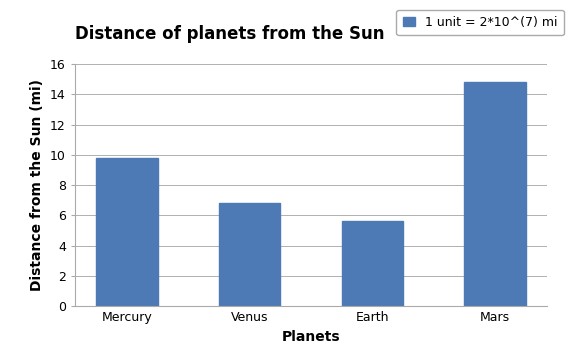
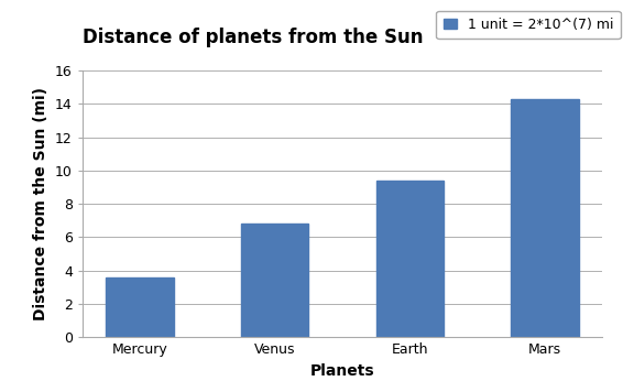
Mercury: 9.8 -> 3.6
Earth: 5.6 -> 9.4
Mars: 14.8 -> 14.3
